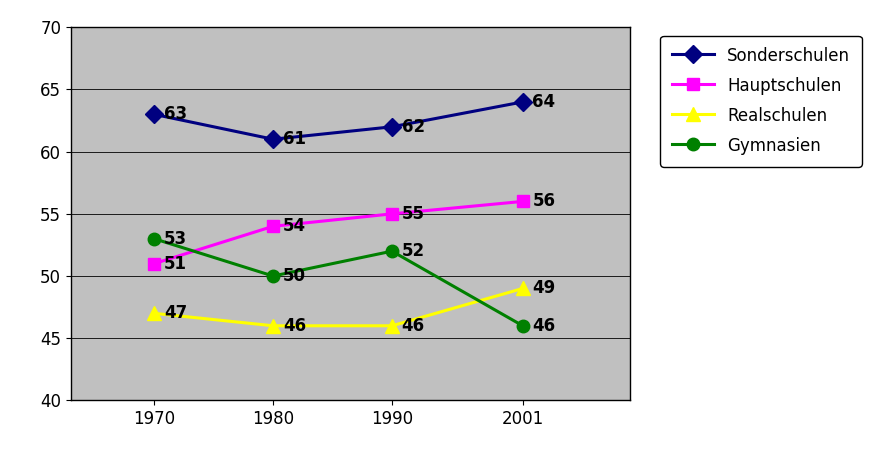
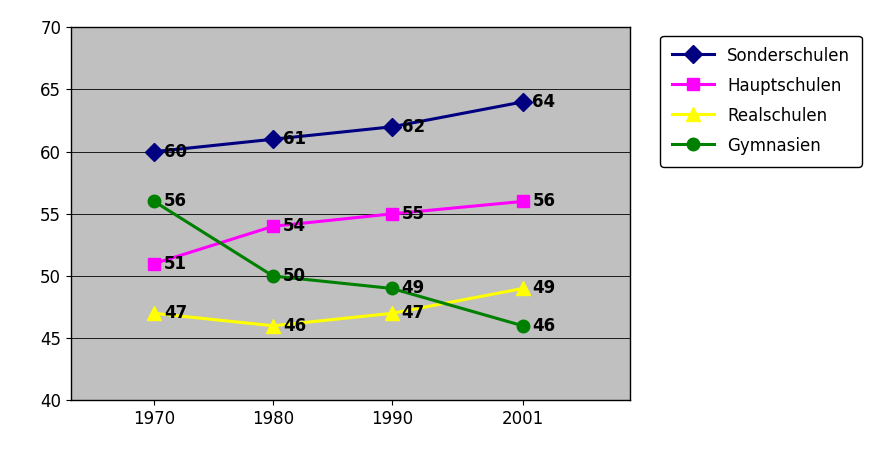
Sonderschulen/1970: 63 -> 60
Gymnasien/1970: 53 -> 56
Realschulen/1990: 46 -> 47
Gymnasien/1990: 52 -> 49
